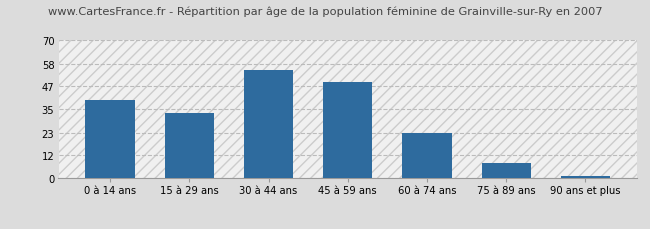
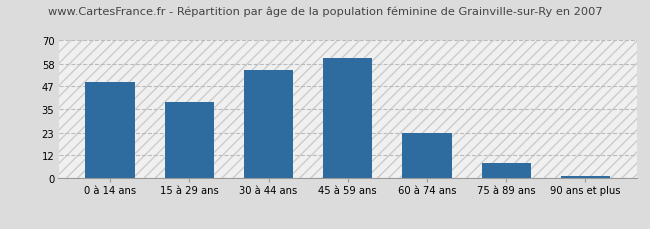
0 à 14 ans: 40 -> 49
15 à 29 ans: 33 -> 39
45 à 59 ans: 49 -> 61
